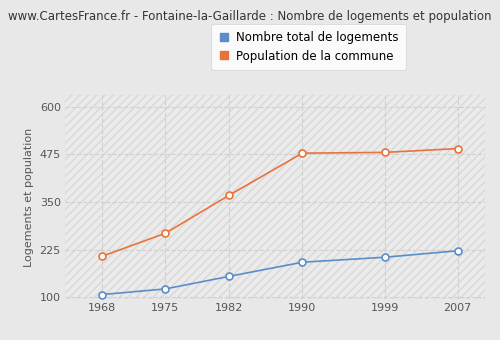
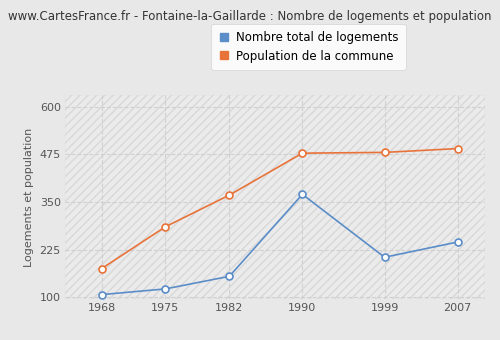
Population de la commune/1968: 207 -> 175
Population de la commune/1975: 268 -> 285
Nombre total de logements/1990: 192 -> 370
Nombre total de logements/2007: 222 -> 245
